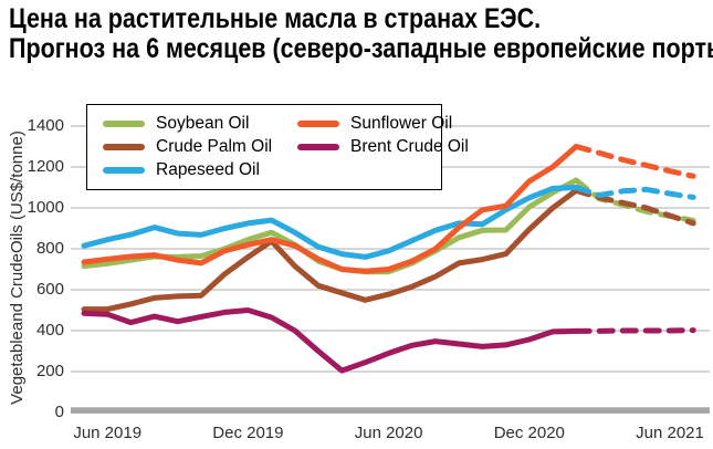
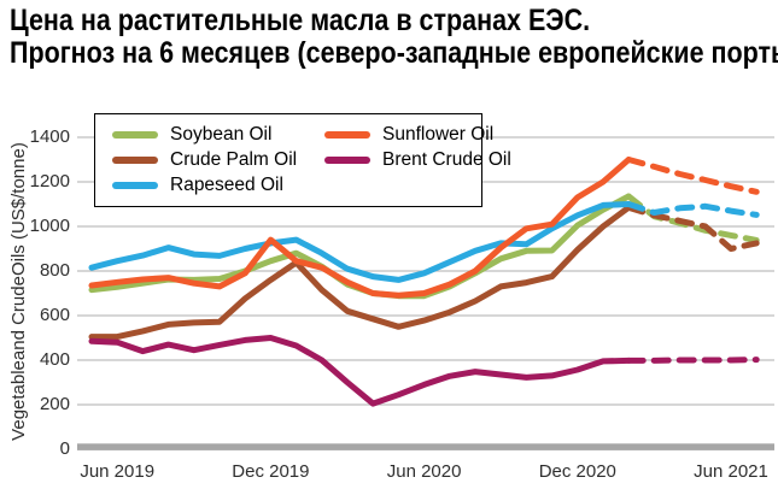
Sunflower Oil/Dec 2019: 820 -> 940
Crude Palm Oil/Jun 2021: 960 -> 900
